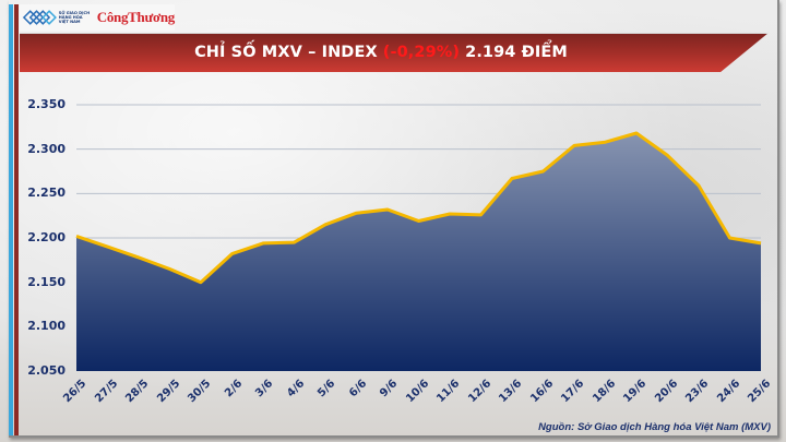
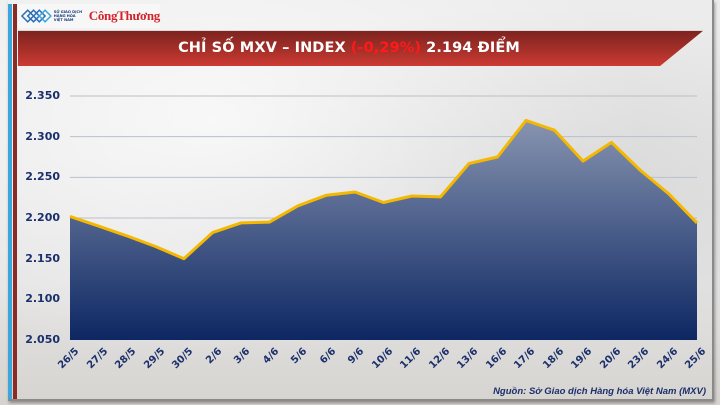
17/6: 2300 -> 2320
19/6: 2320 -> 2270
24/6: 2200 -> 2230
